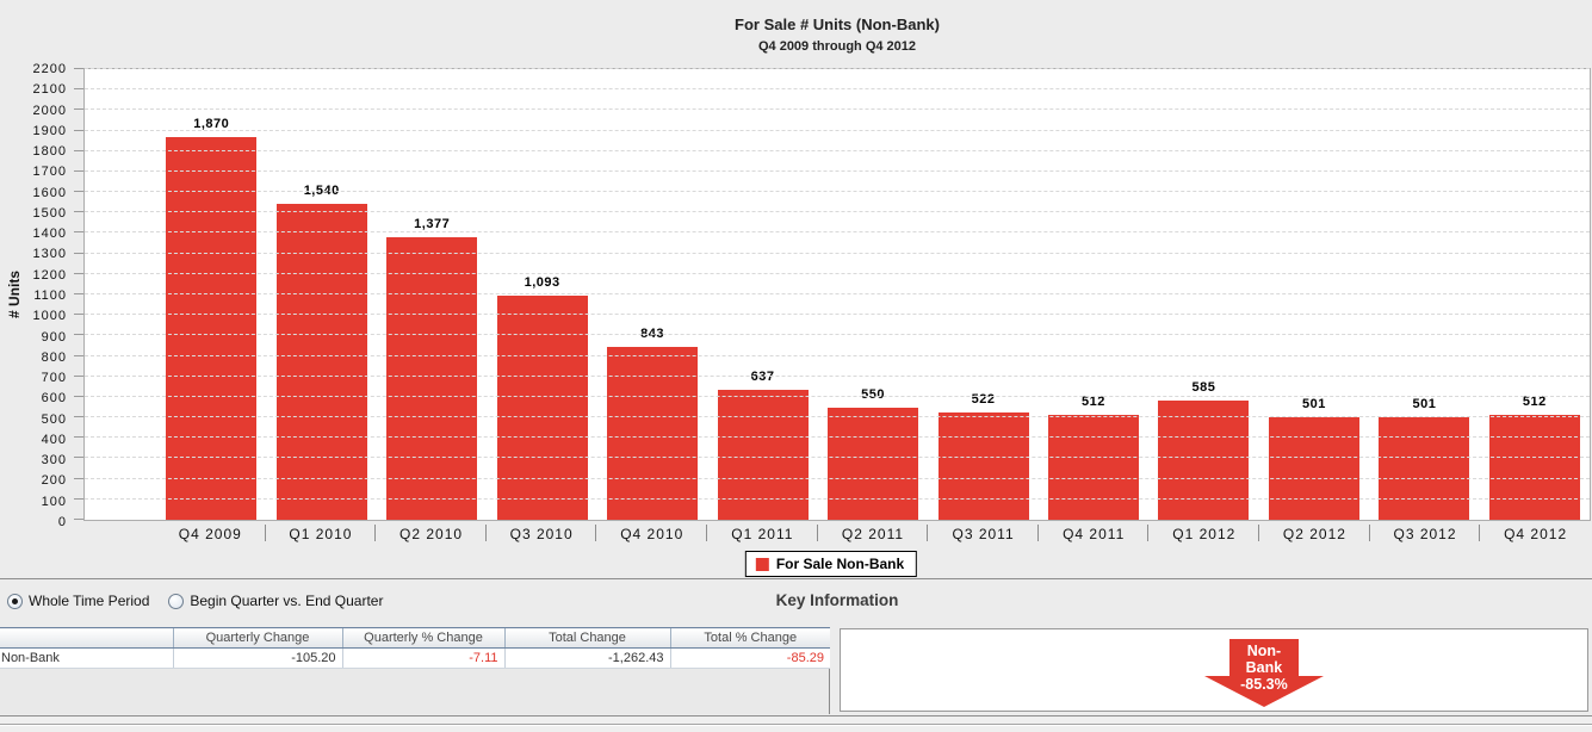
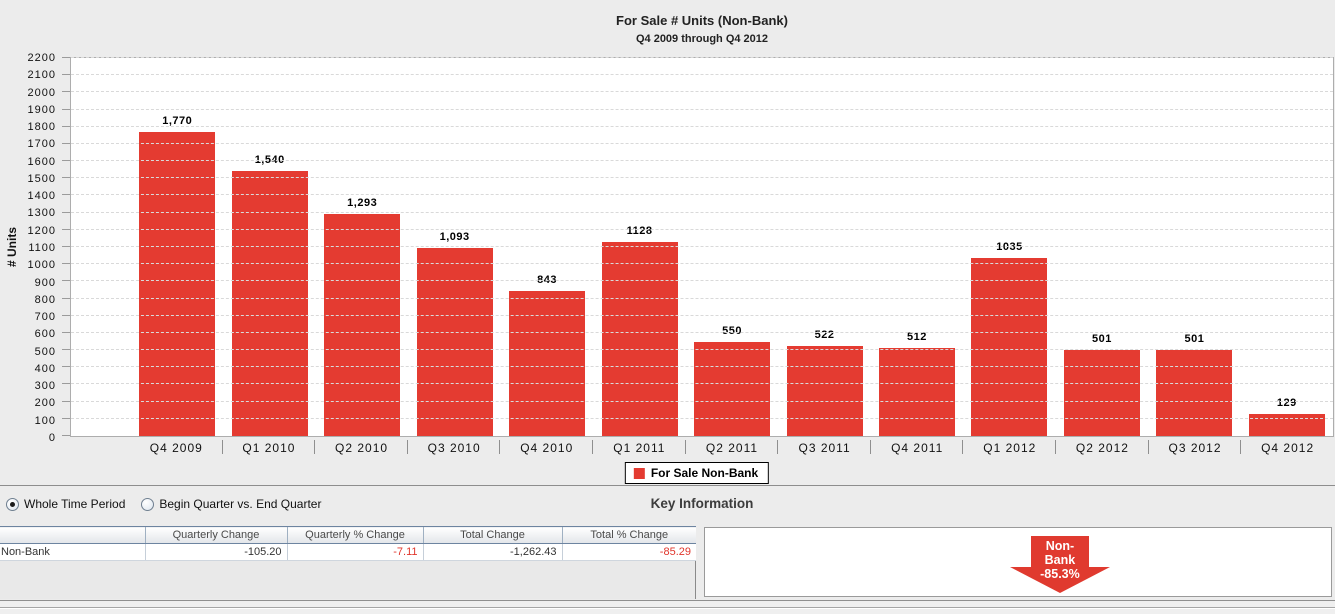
Q4 2009: 1,870 -> 1,770
Q2 2010: 1,377 -> 1,293
Q1 2011: 637 -> 1128
Q1 2012: 585 -> 1035
Q4 2012: 512 -> 129
